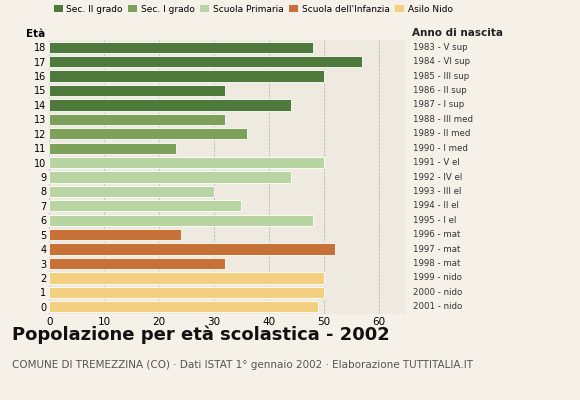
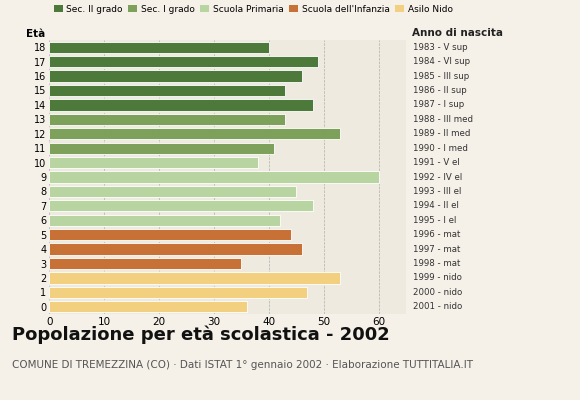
18: 48 -> 40
17: 57 -> 49
16: 50 -> 46
15: 32 -> 43
14: 44 -> 48
13: 32 -> 43
12: 36 -> 53
11: 23 -> 41
10: 50 -> 38
9: 44 -> 60
8: 30 -> 45
7: 35 -> 48
6: 48 -> 42
5: 24 -> 44
4: 52 -> 46
3: 32 -> 35
2: 50 -> 53
1: 50 -> 47
0: 49 -> 36
